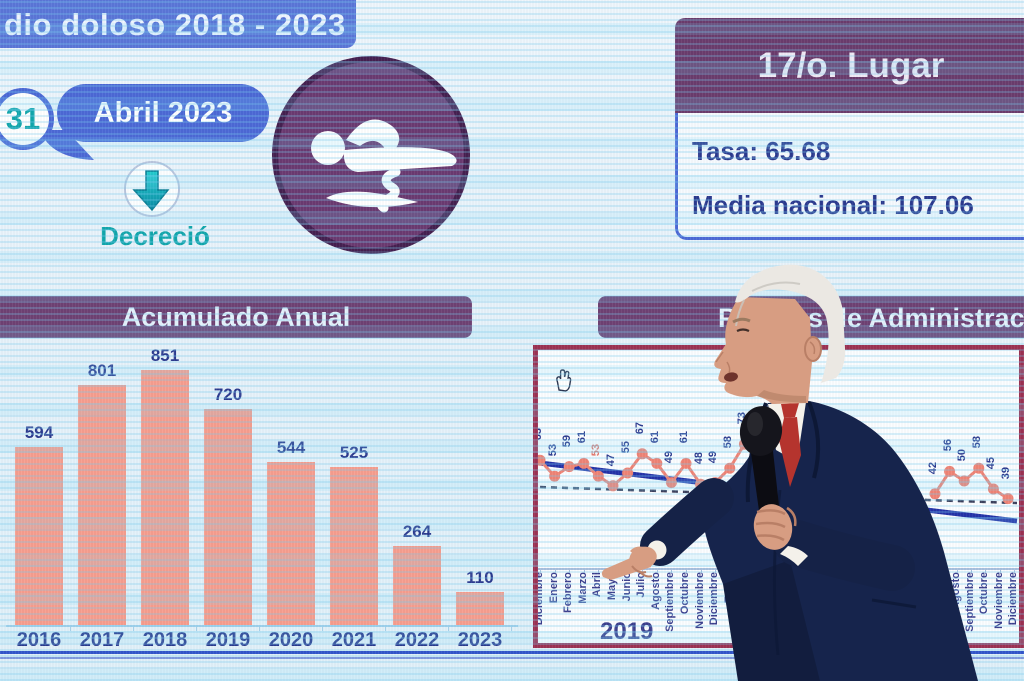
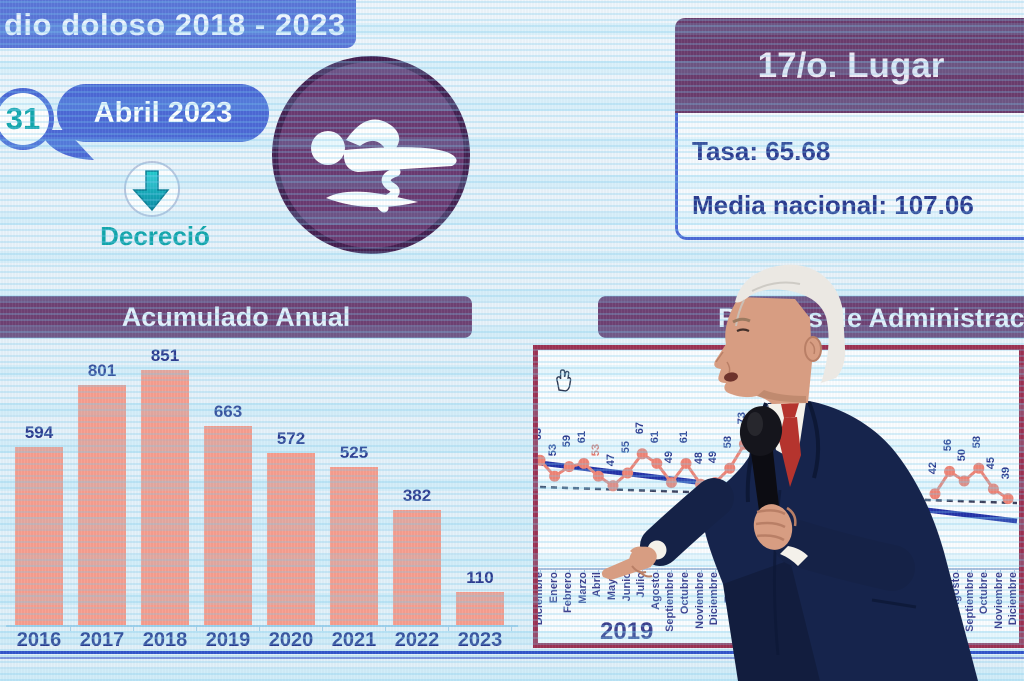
Acumulado Anual/2019: 720 -> 663
Acumulado Anual/2020: 544 -> 572
Acumulado Anual/2022: 264 -> 382
